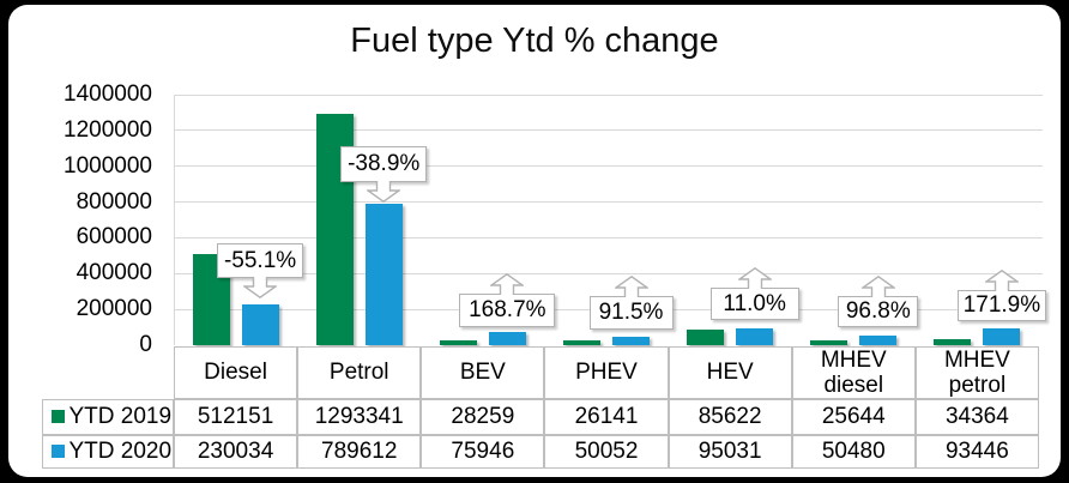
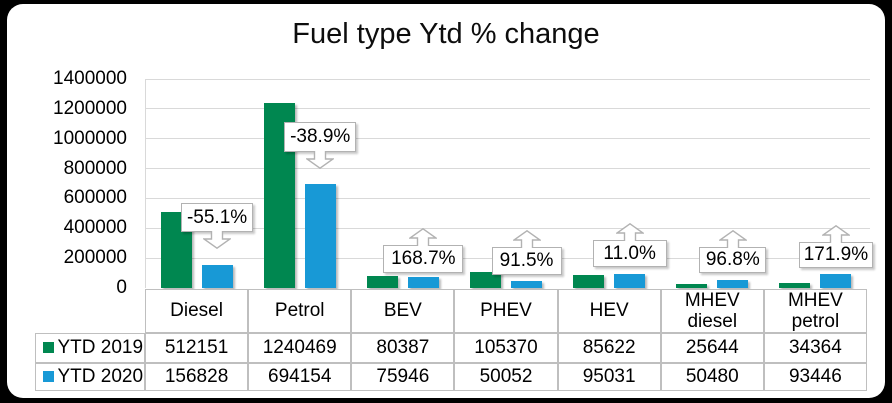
YTD 2020/Diesel: 230034 -> 156828
YTD 2019/Petrol: 1293341 -> 1240469
YTD 2020/Petrol: 789612 -> 694154
YTD 2019/BEV: 28259 -> 80387
YTD 2019/PHEV: 26141 -> 105370
